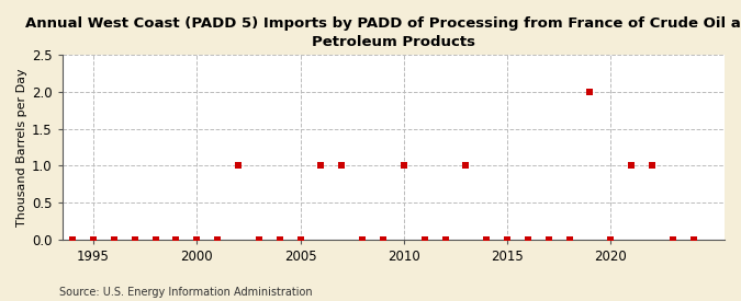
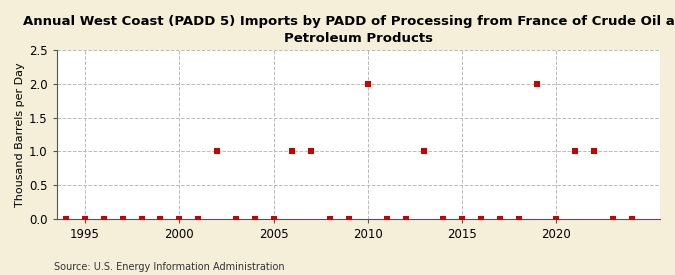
2010: 1 -> 2
